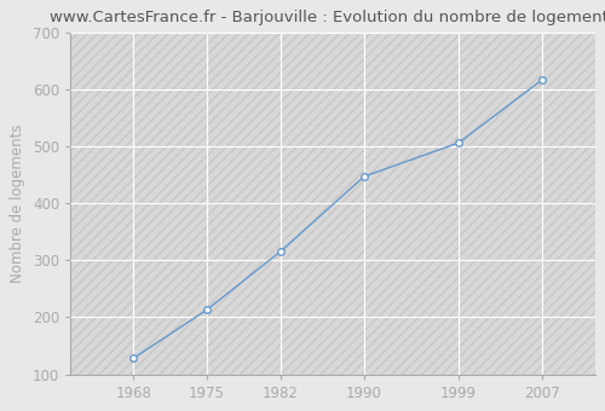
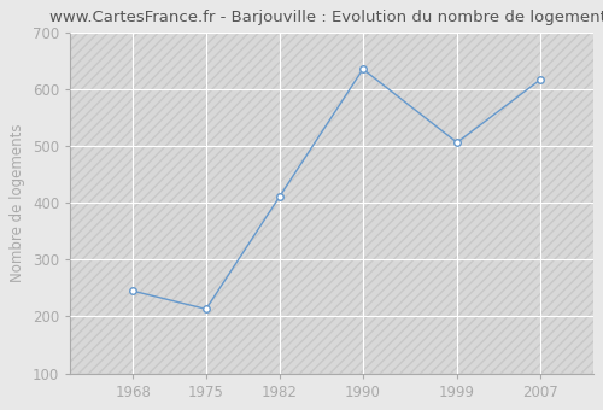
1968: 128 -> 245
1982: 315 -> 410
1990: 447 -> 635
